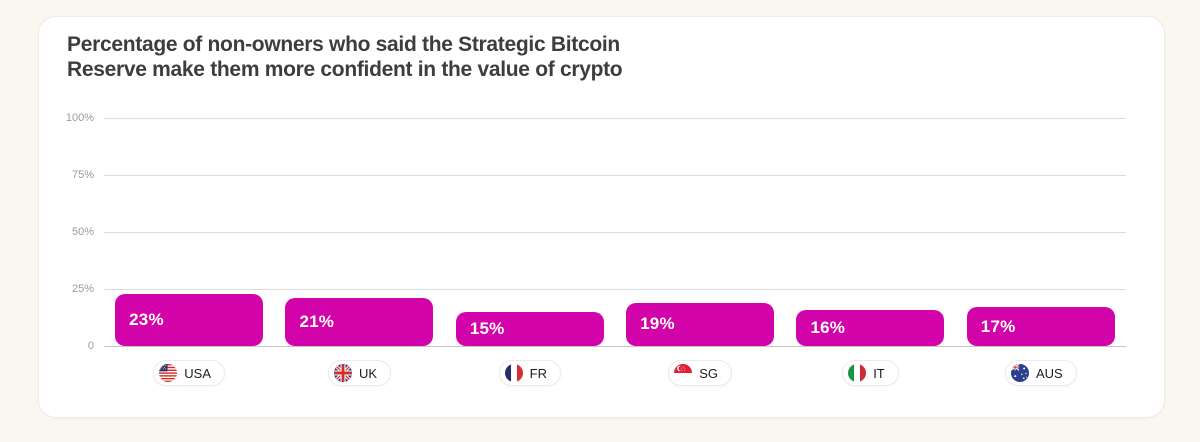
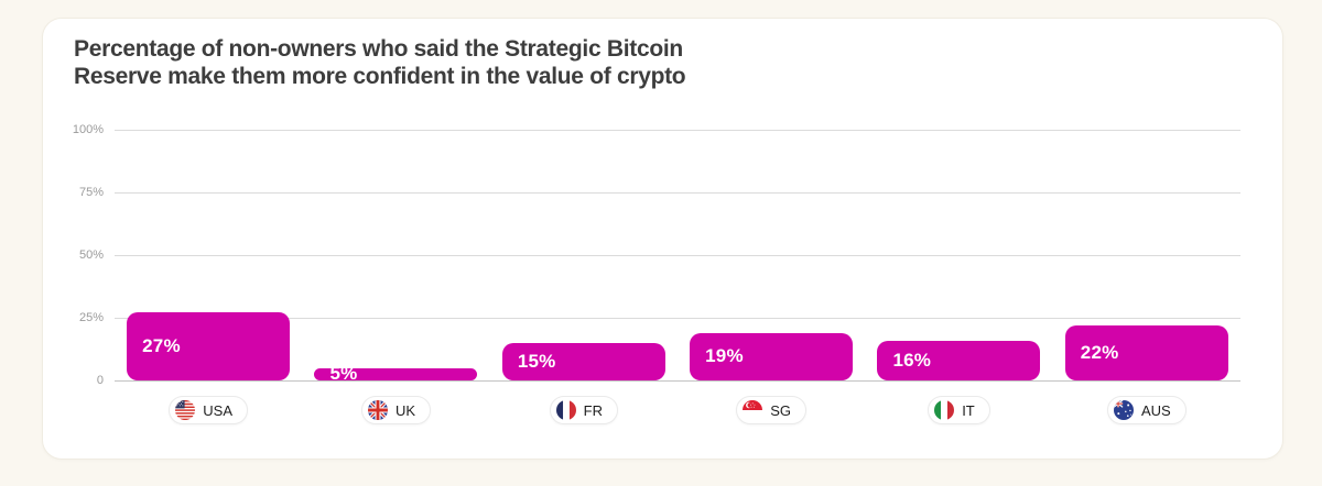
USA: 23% -> 27%
UK: 21% -> 5%
AUS: 17% -> 22%
